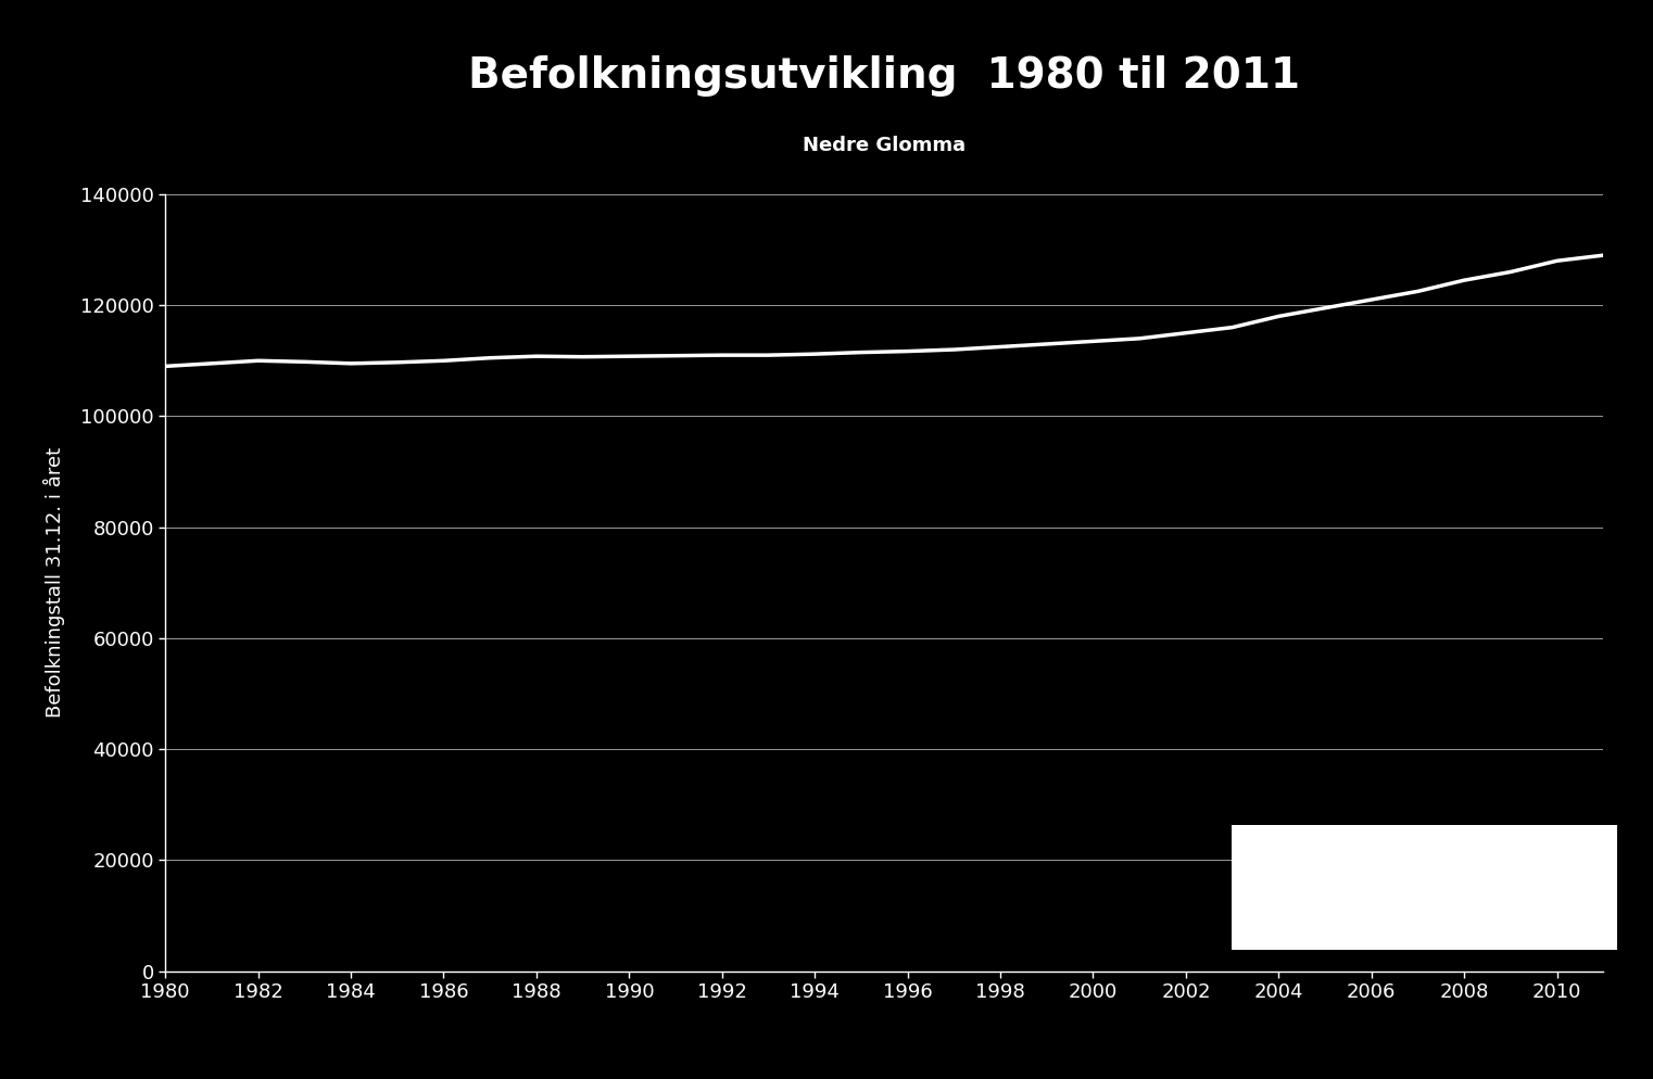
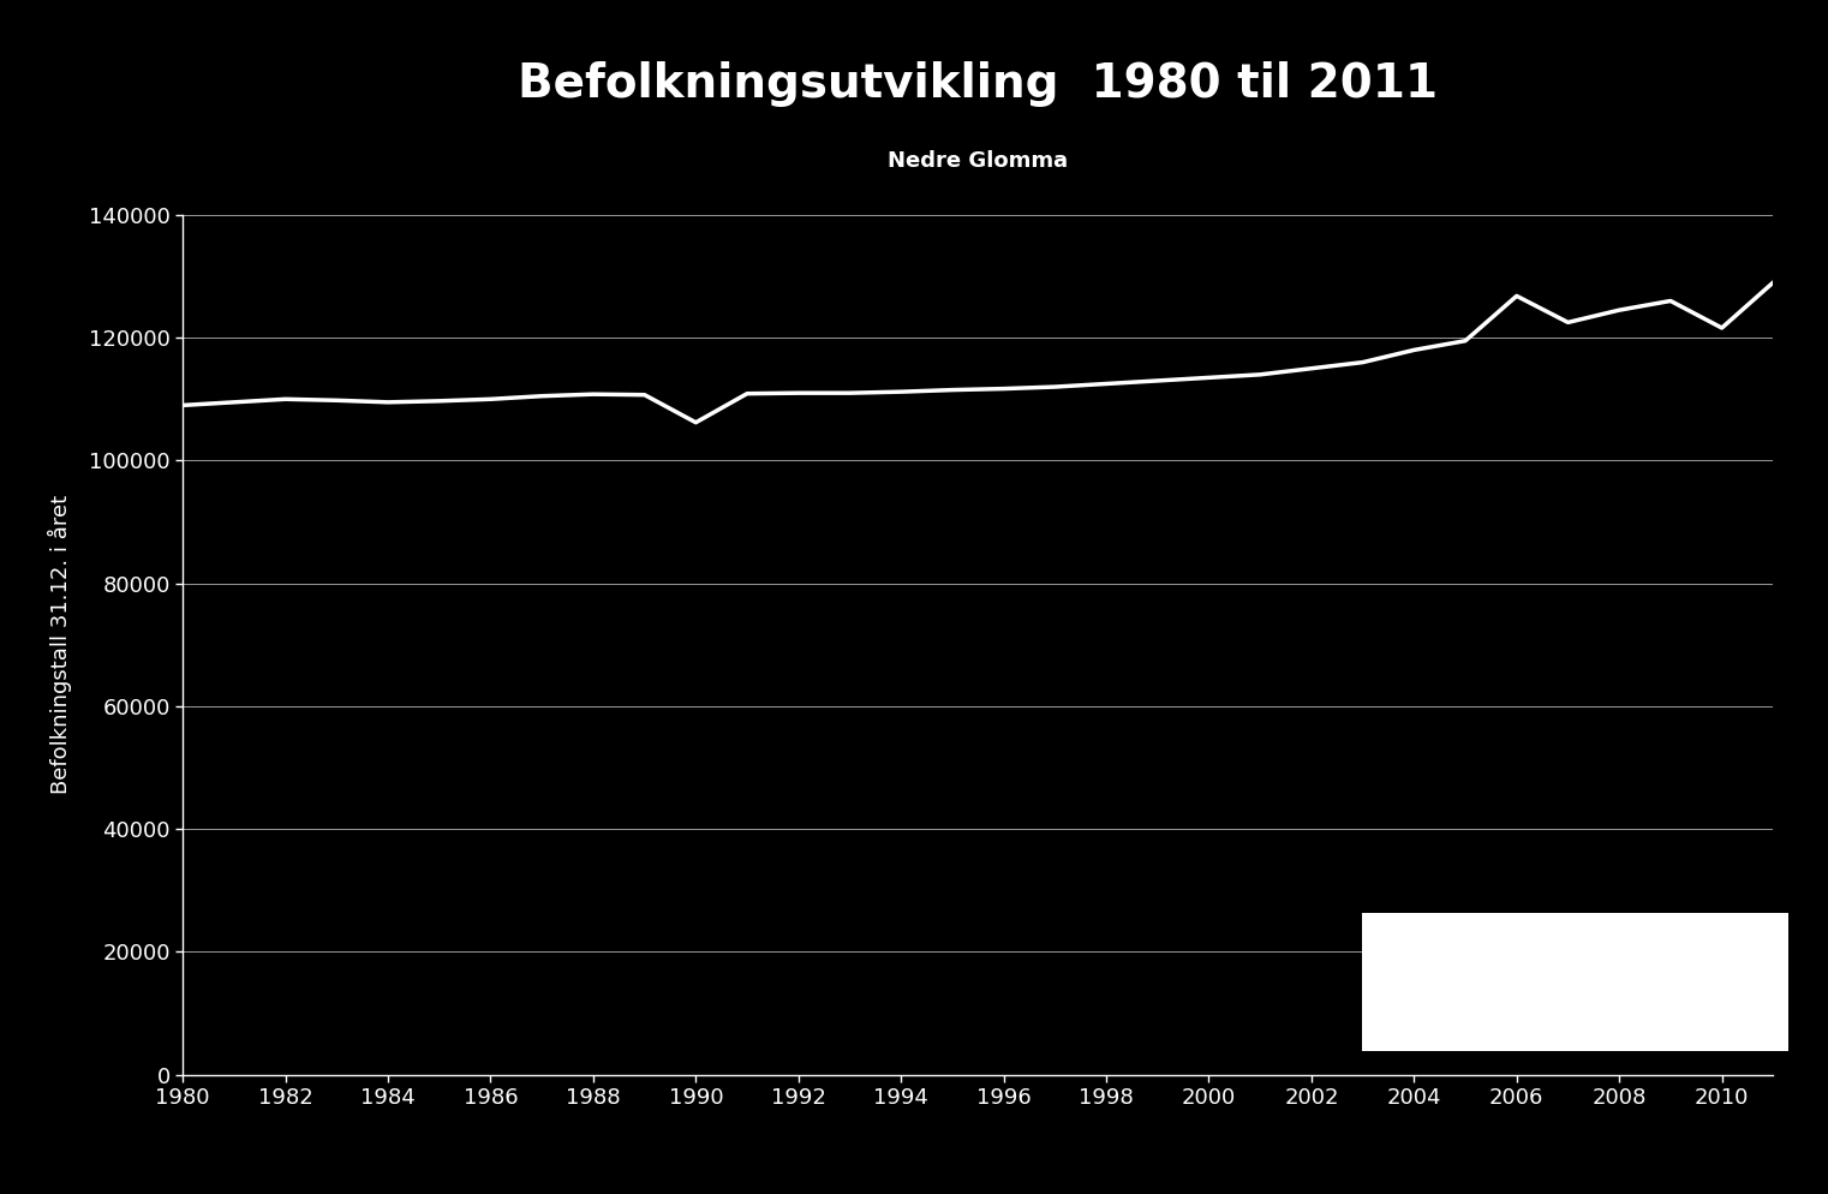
1990: 110800 -> 106200
2006: 121000 -> 126800
2010: 128000 -> 121600
